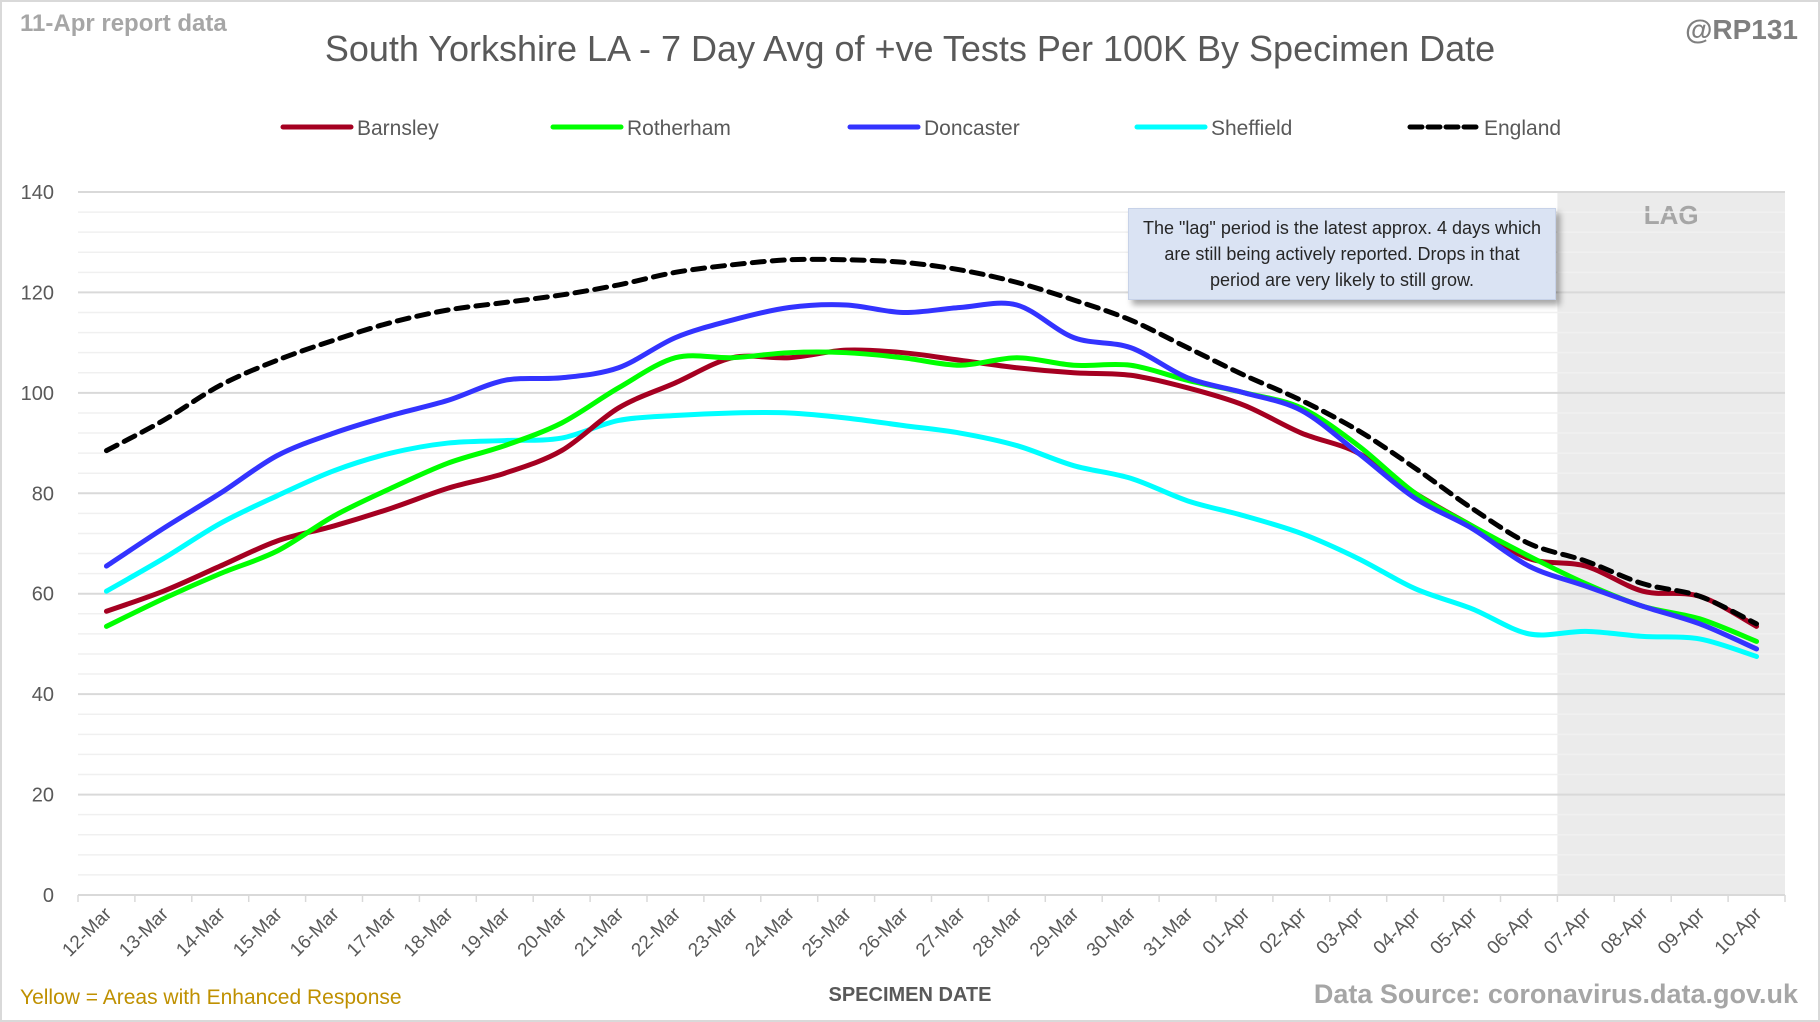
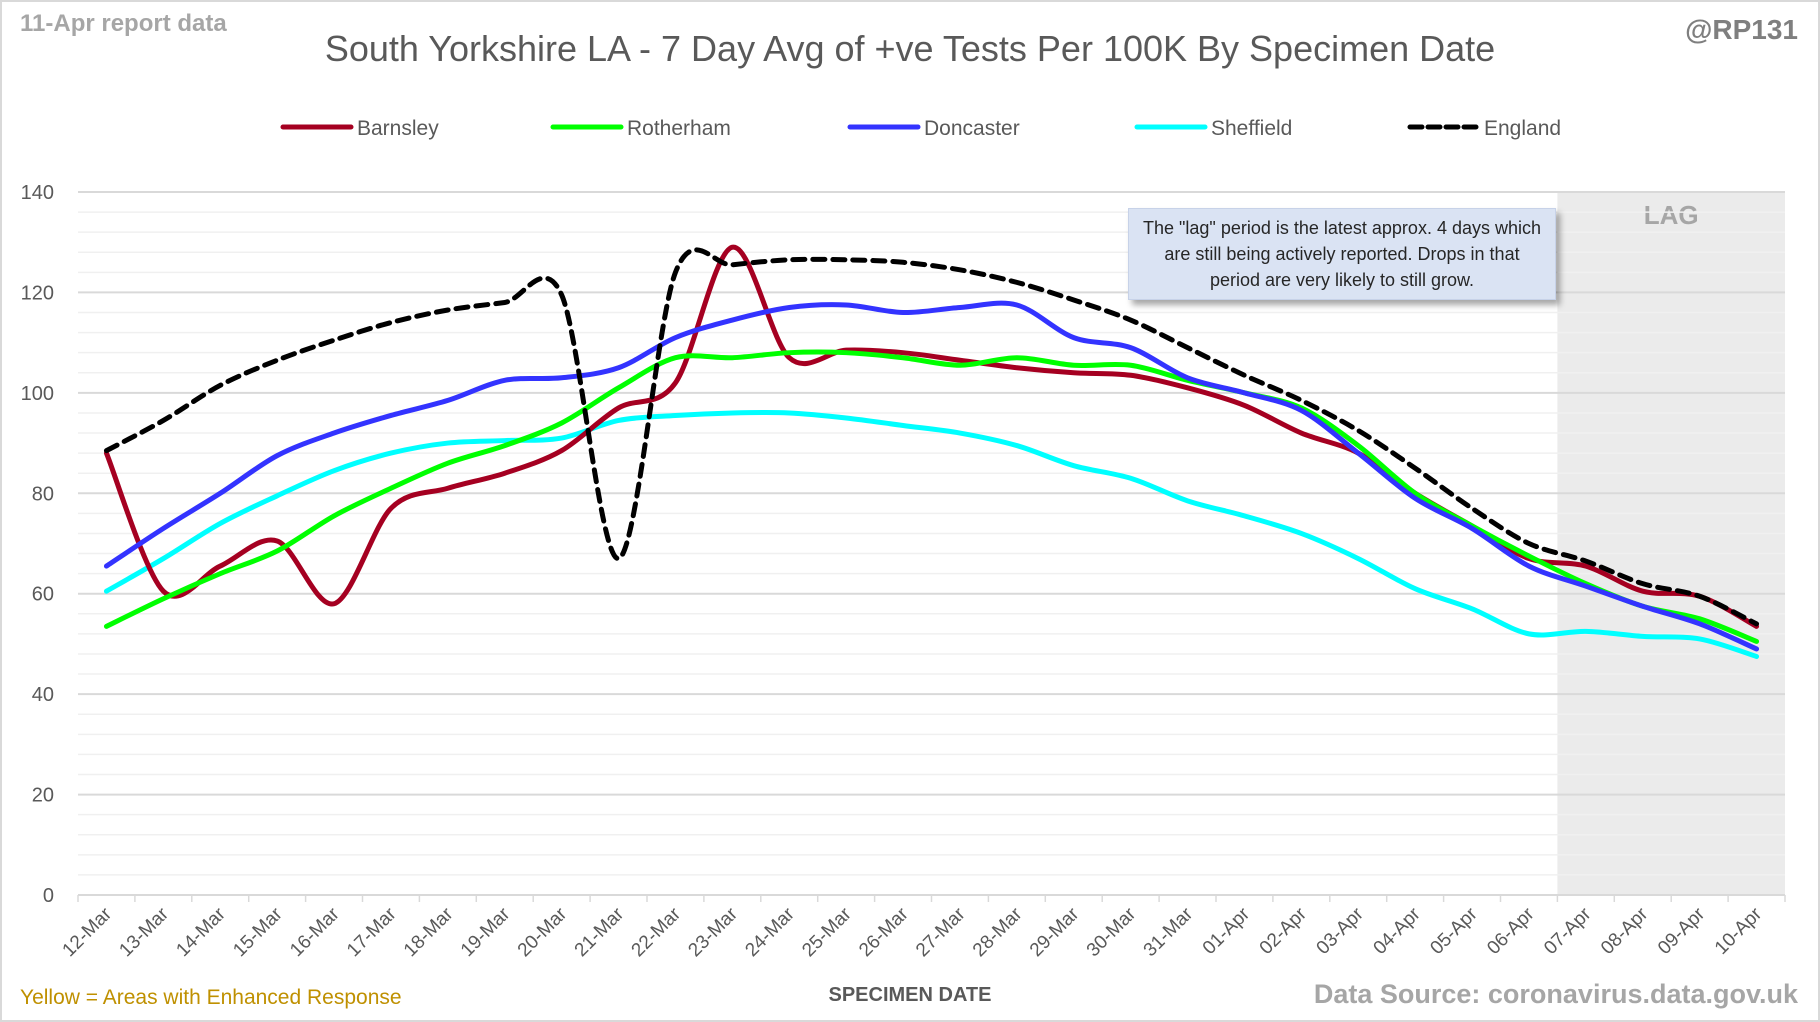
Barnsley/12-Mar: 56 -> 88
Barnsley/16-Mar: 74 -> 58
England/21-Mar: 122 -> 67
Barnsley/23-Mar: 107 -> 129
